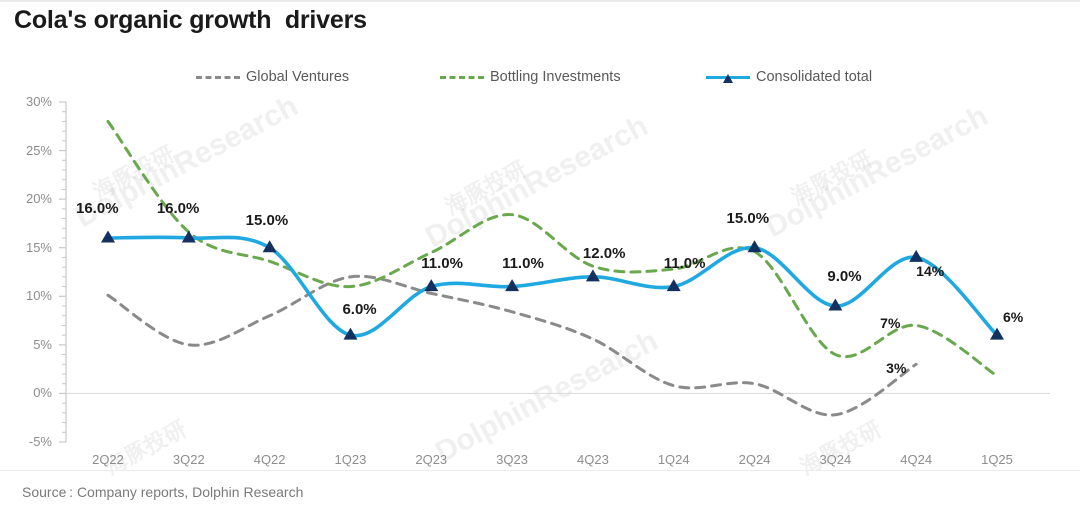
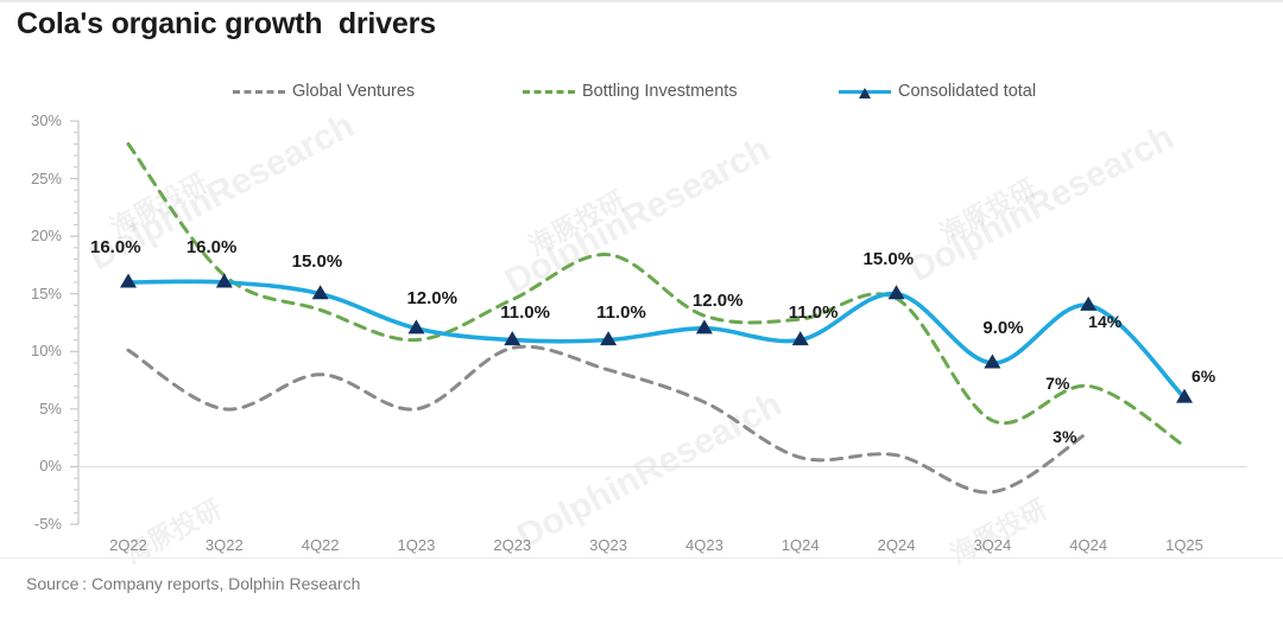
Global Ventures/1Q23: 12% -> 5%
Consolidated total/1Q23: 6.0% -> 12.0%
